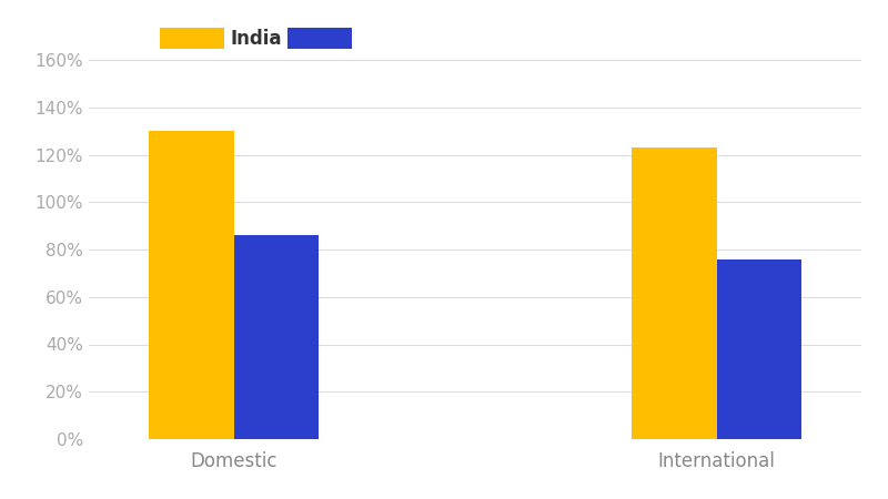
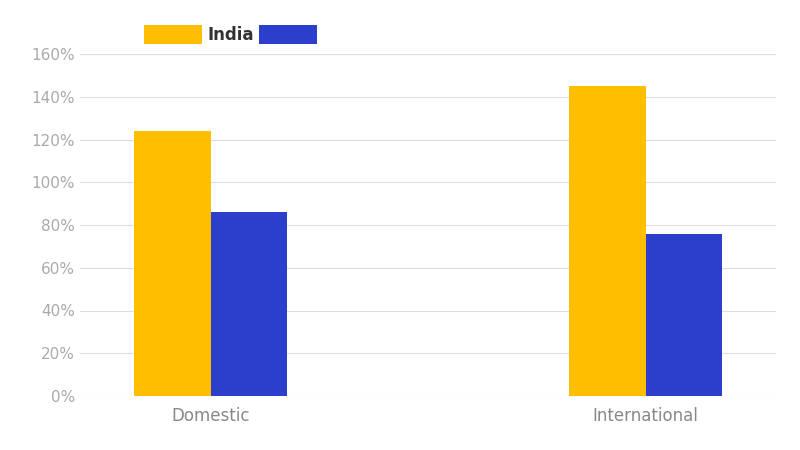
India/Domestic: 130% -> 124%
India/International: 123% -> 145%
